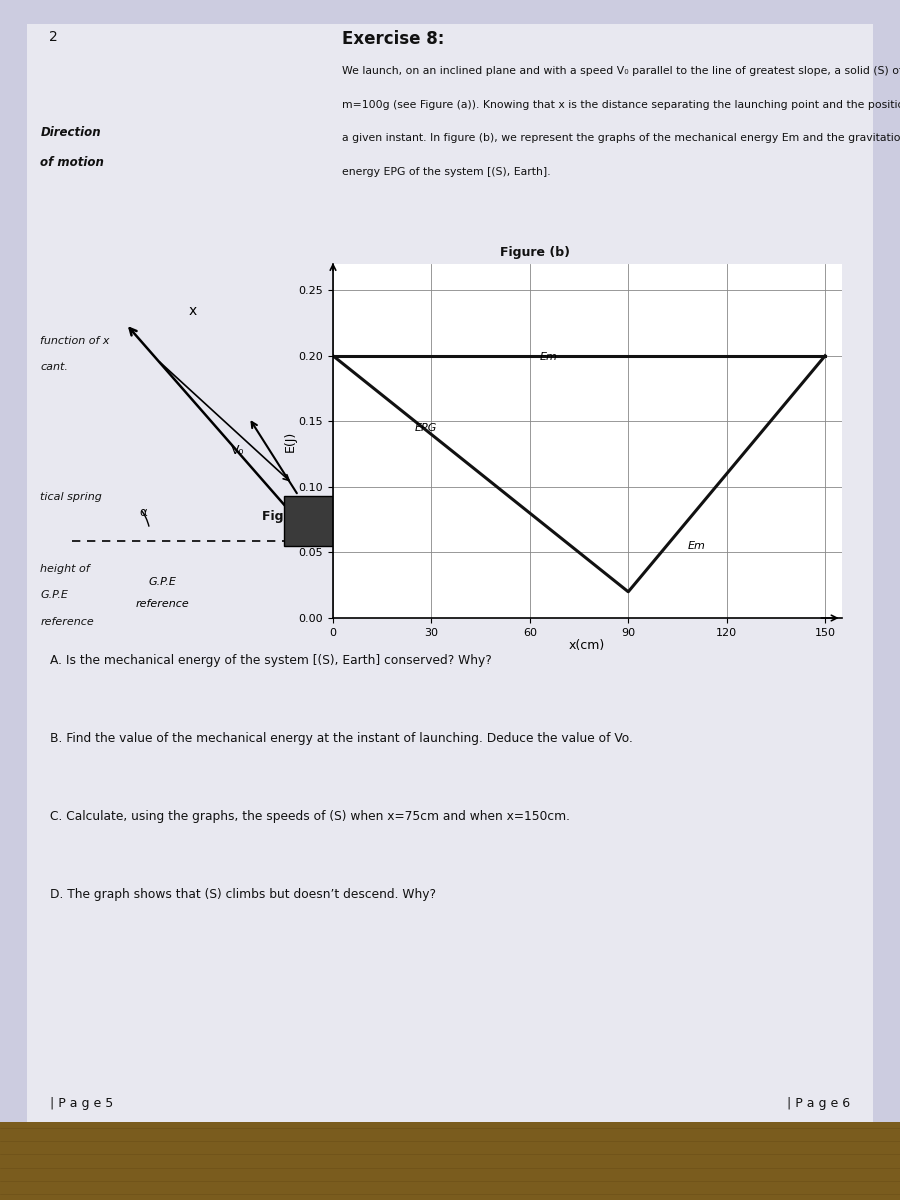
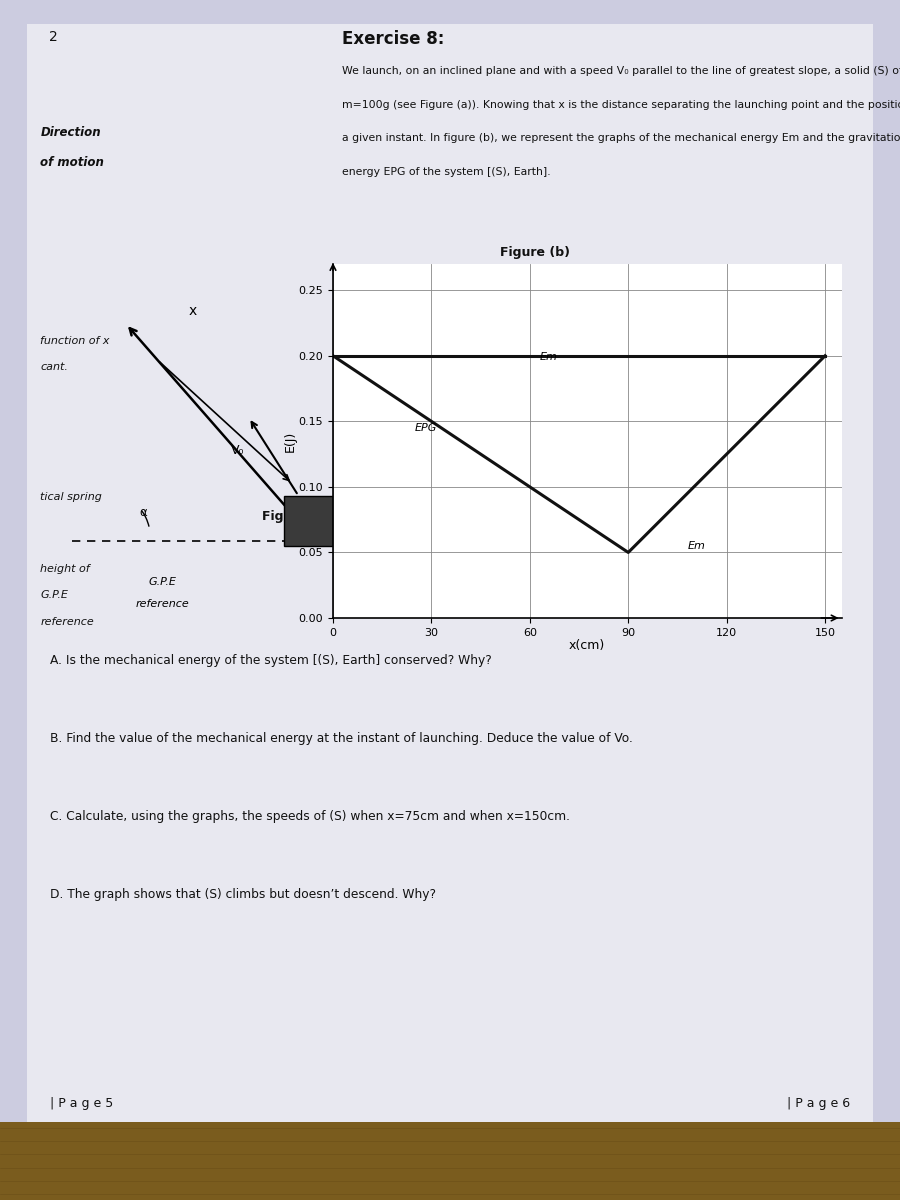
90: 0.02 -> 0.05
